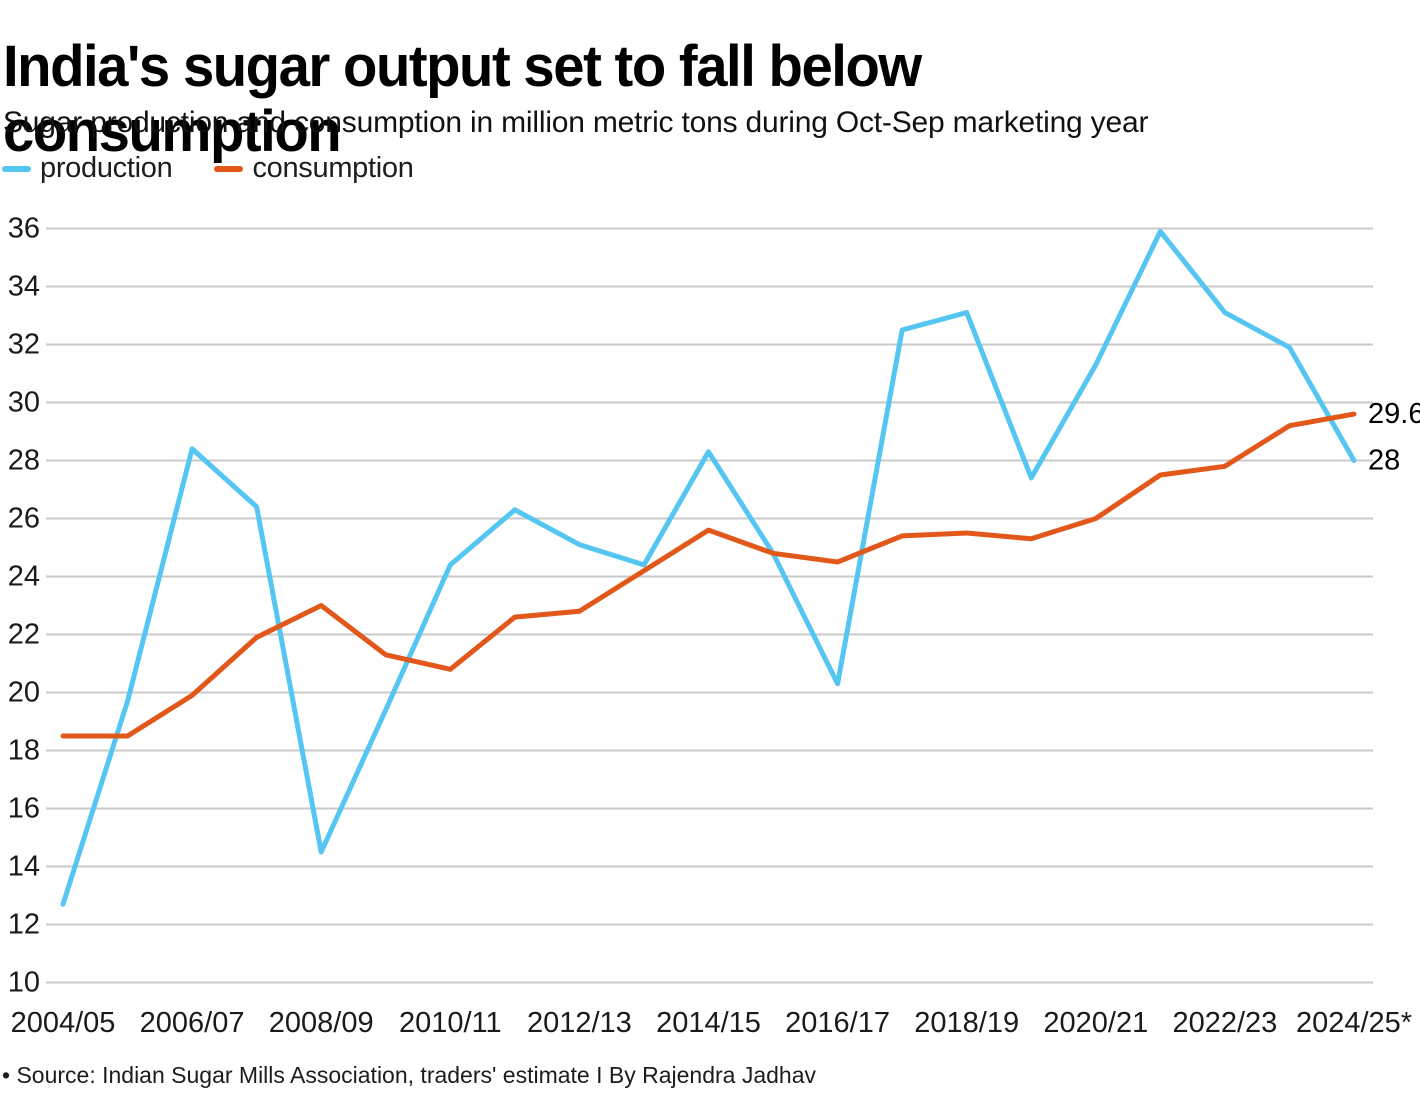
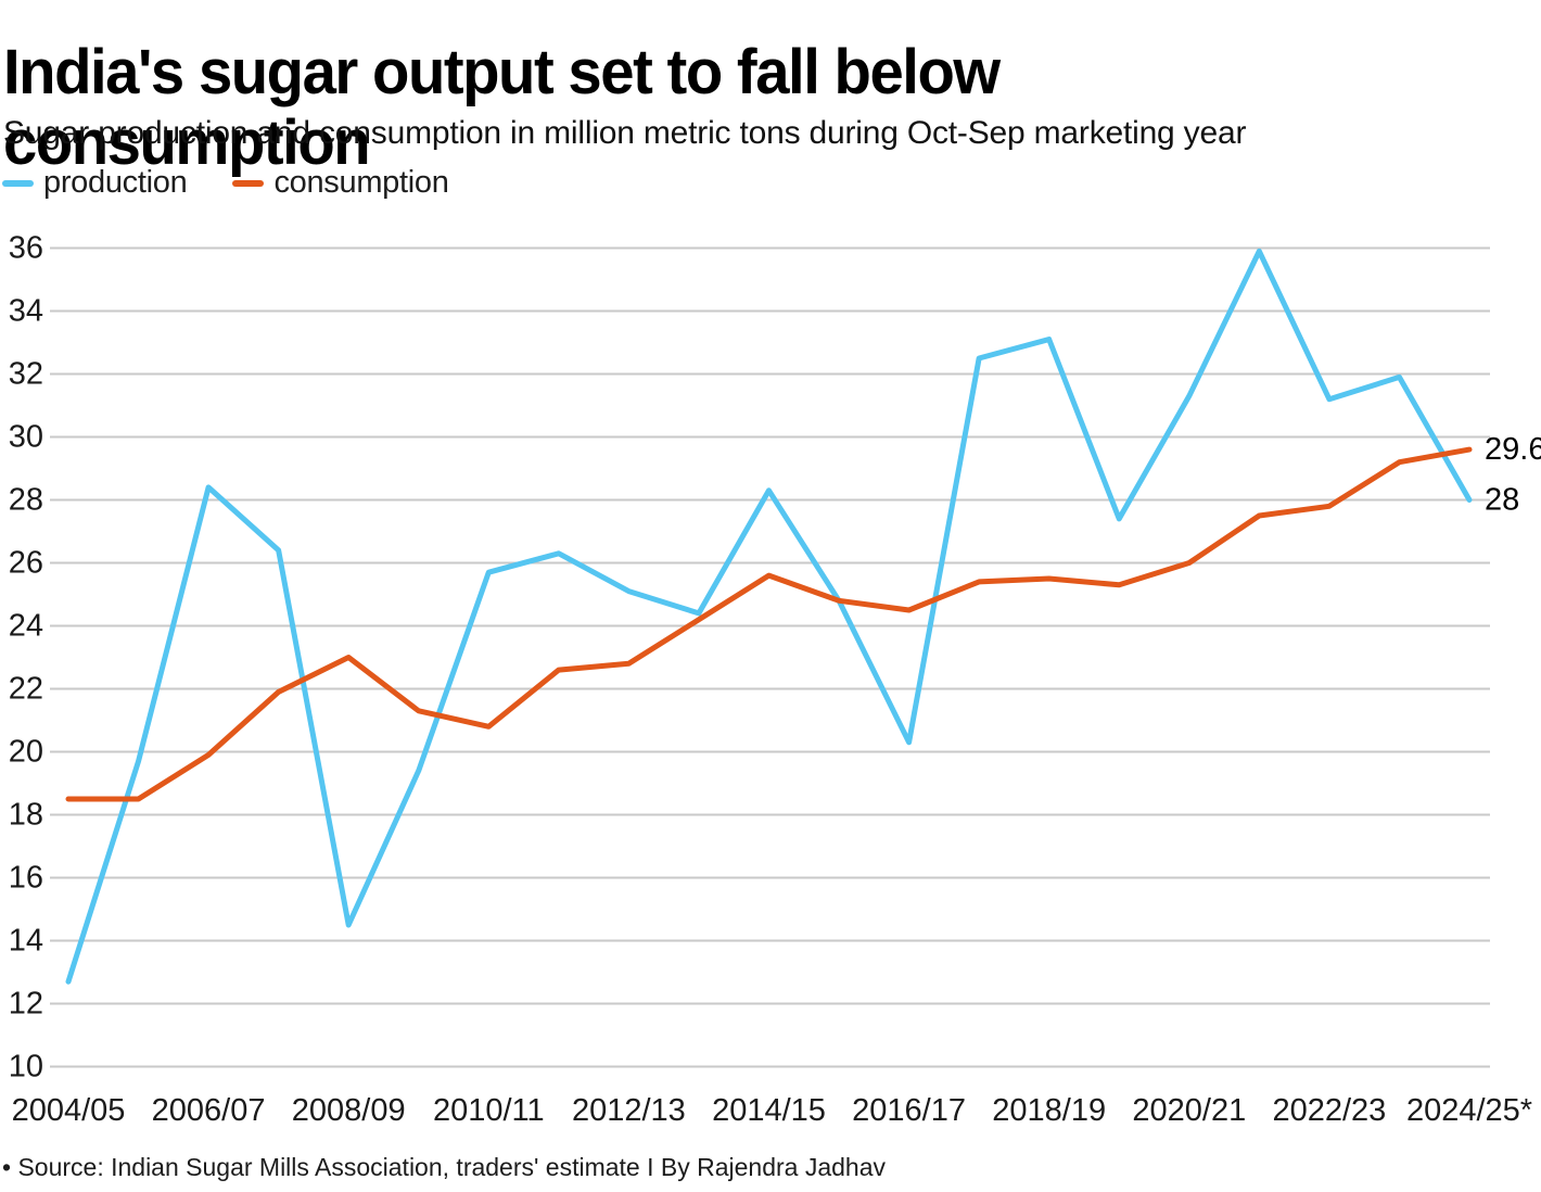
production/2010/11: 24.4 -> 25.7
production/2022/23: 33.1 -> 31.2
